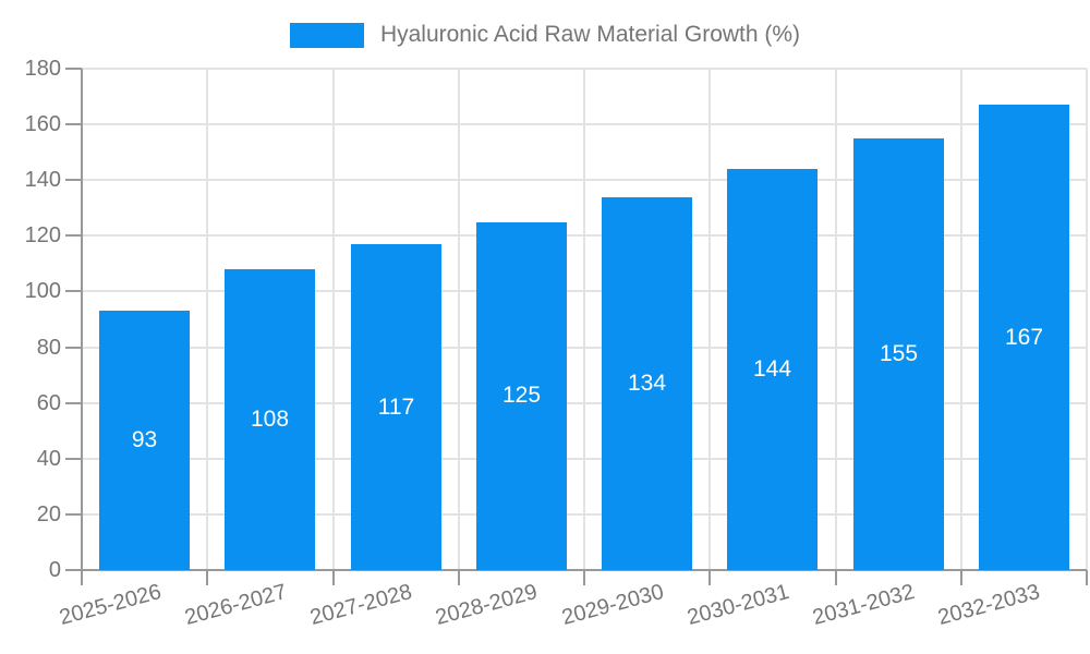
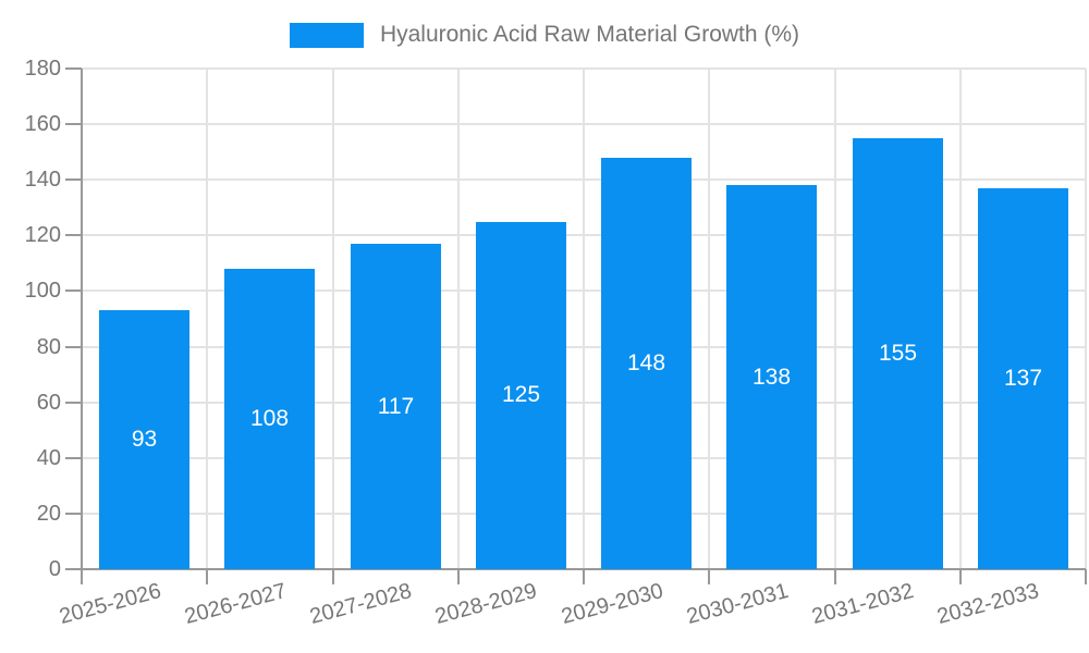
2029-2030: 134 -> 148
2030-2031: 144 -> 138
2032-2033: 167 -> 137
